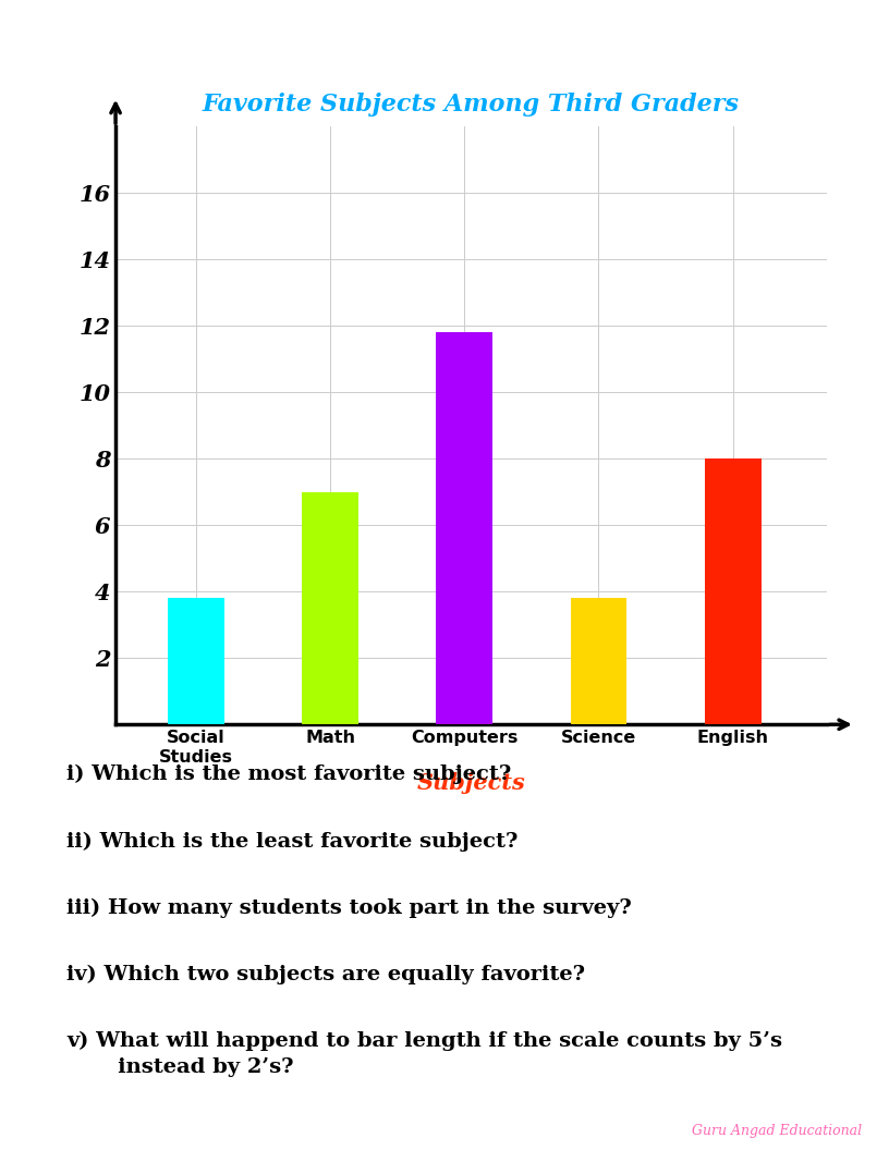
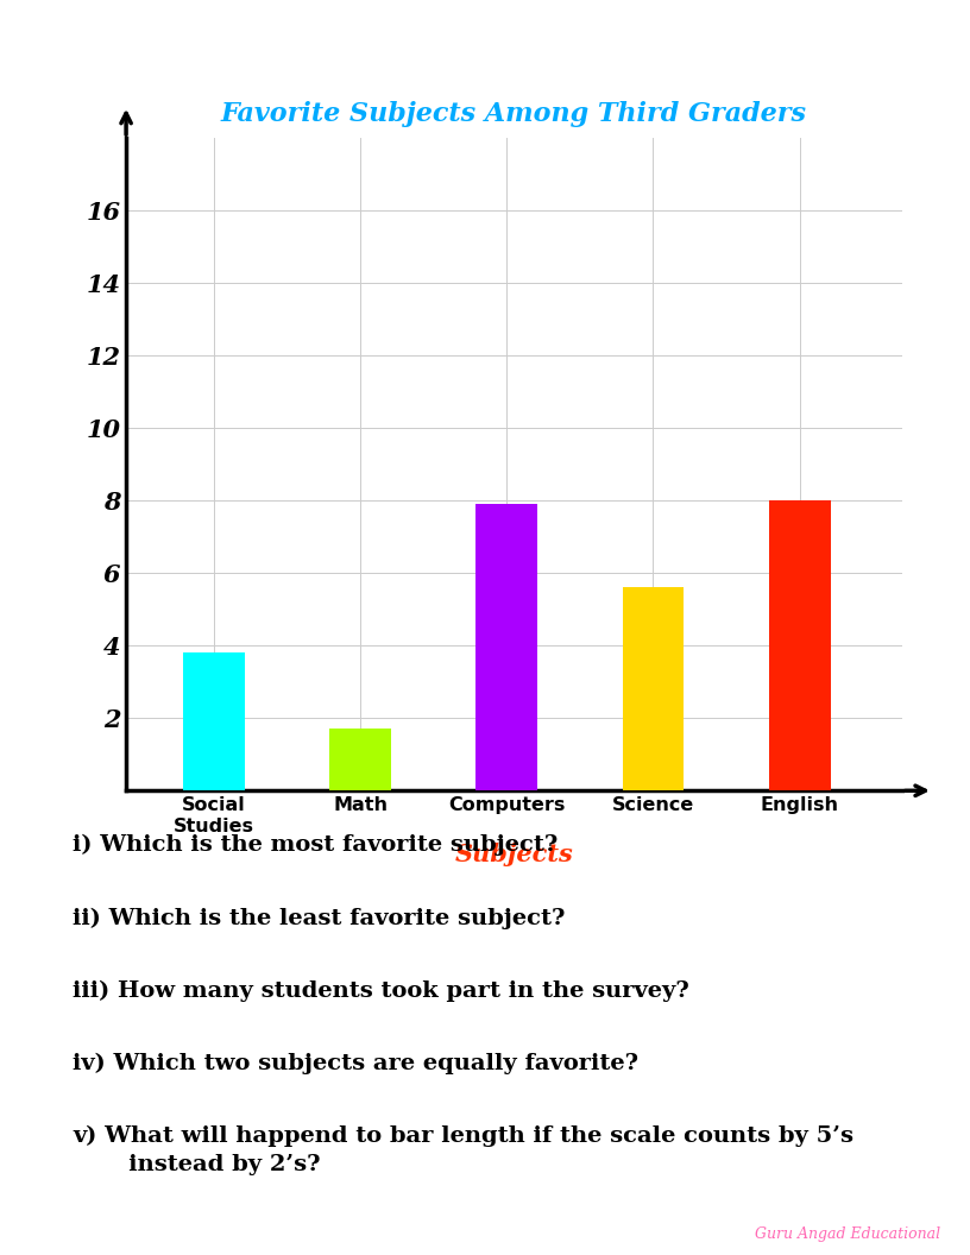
Math: 7.0 -> 1.7
Computers: 11.8 -> 7.9
Science: 3.8 -> 5.6
